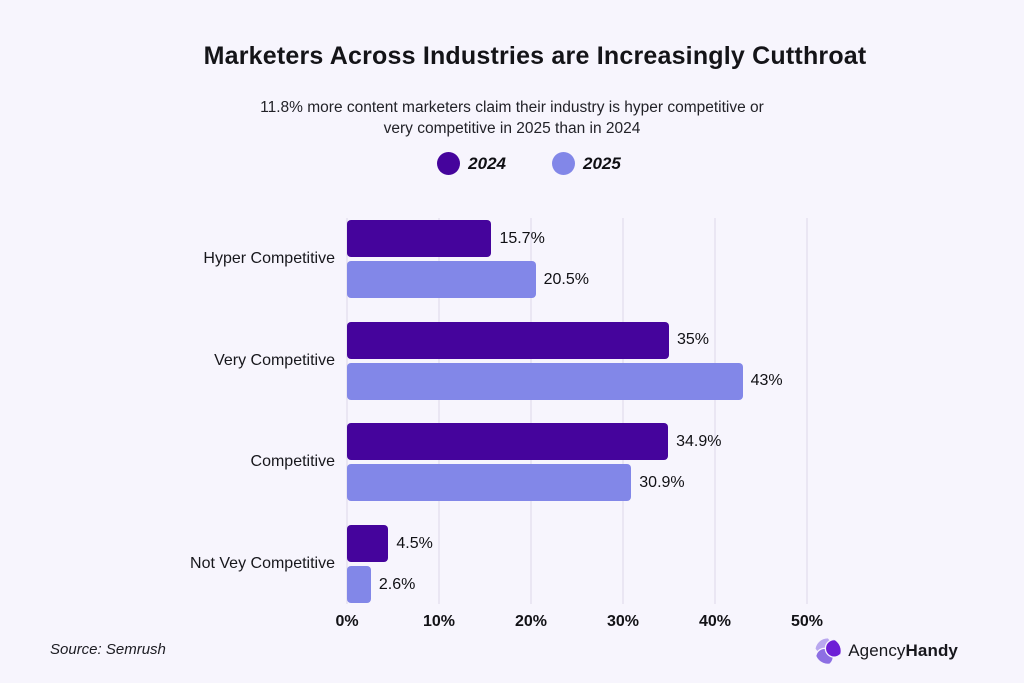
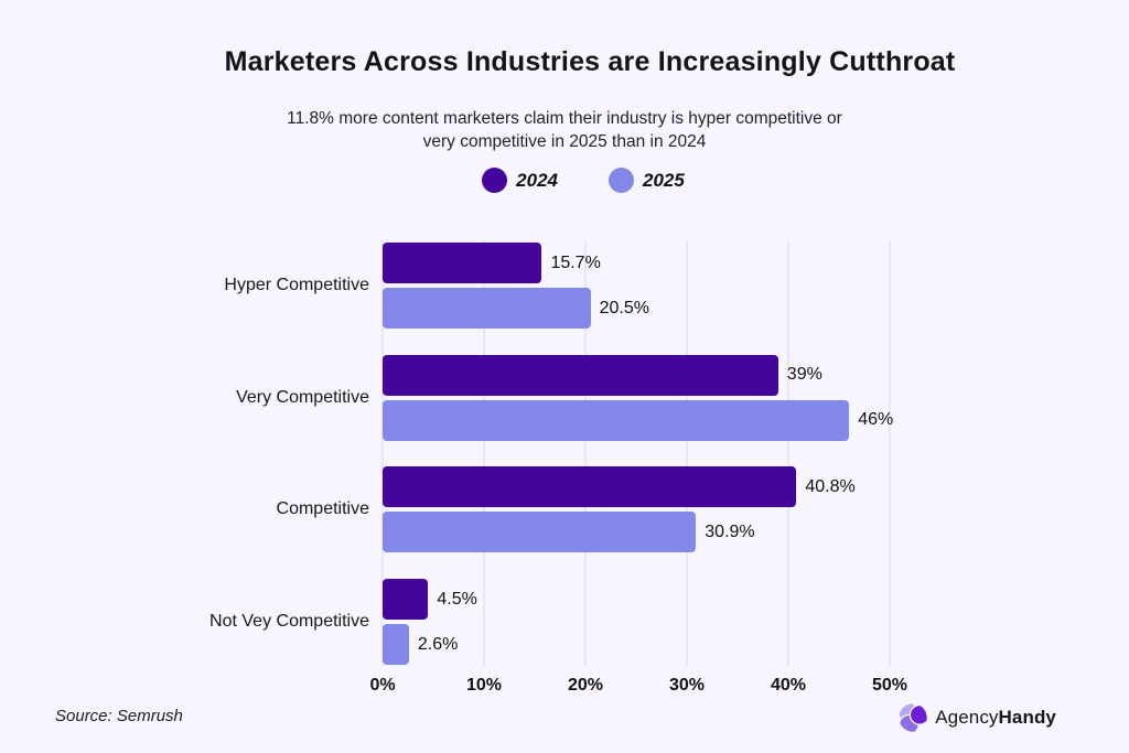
2024/Very Competitive: 35% -> 39%
2025/Very Competitive: 43% -> 46%
2024/Competitive: 34.9% -> 40.8%
